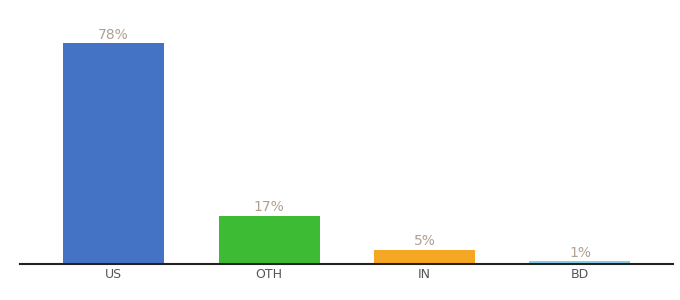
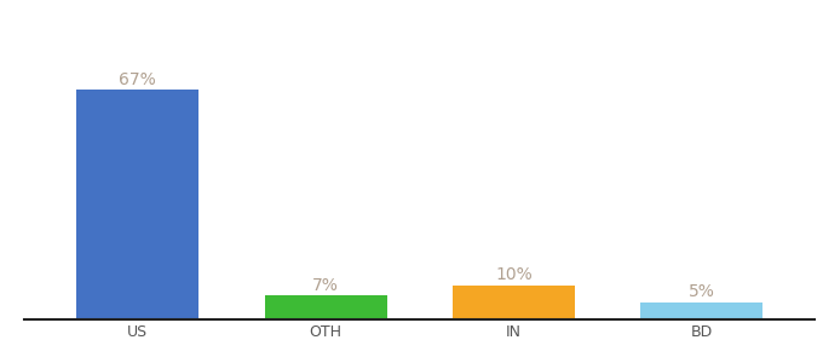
US: 78% -> 67%
OTH: 17% -> 7%
IN: 5% -> 10%
BD: 1% -> 5%
